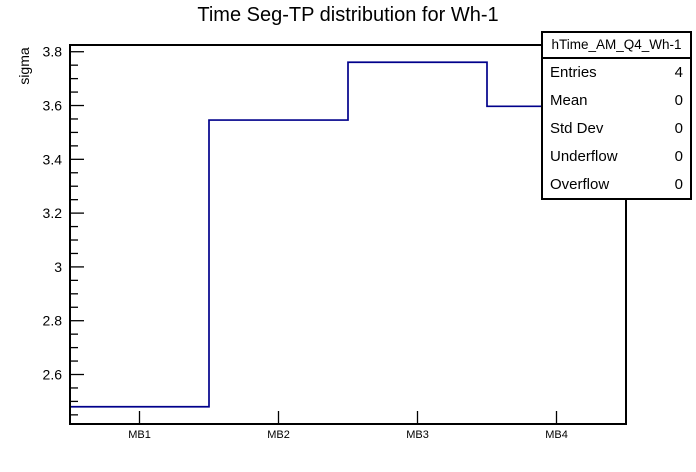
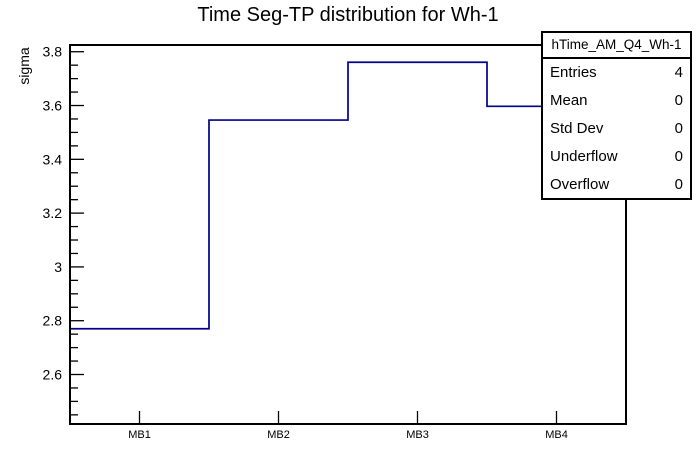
MB1: 2.48 -> 2.77
